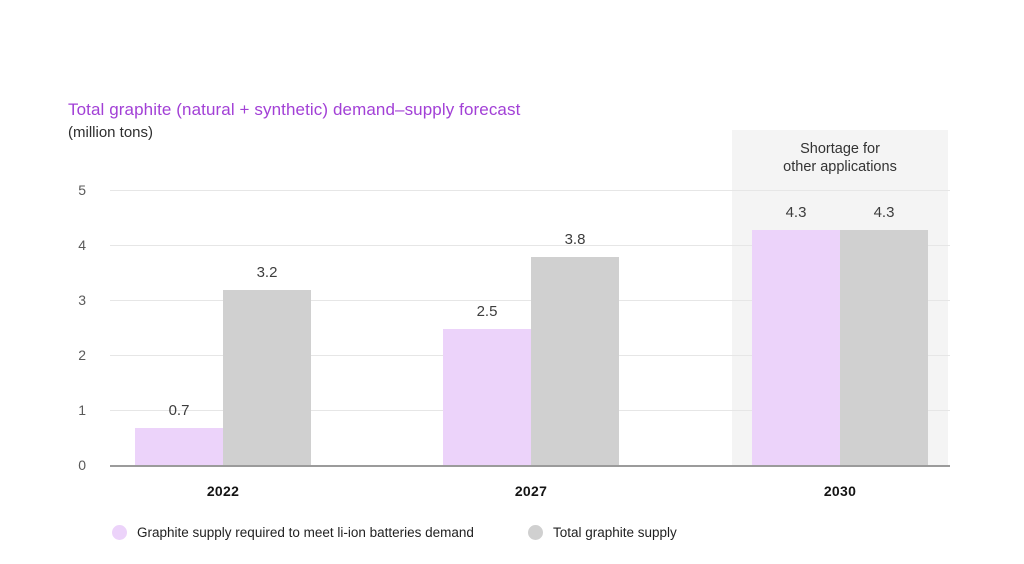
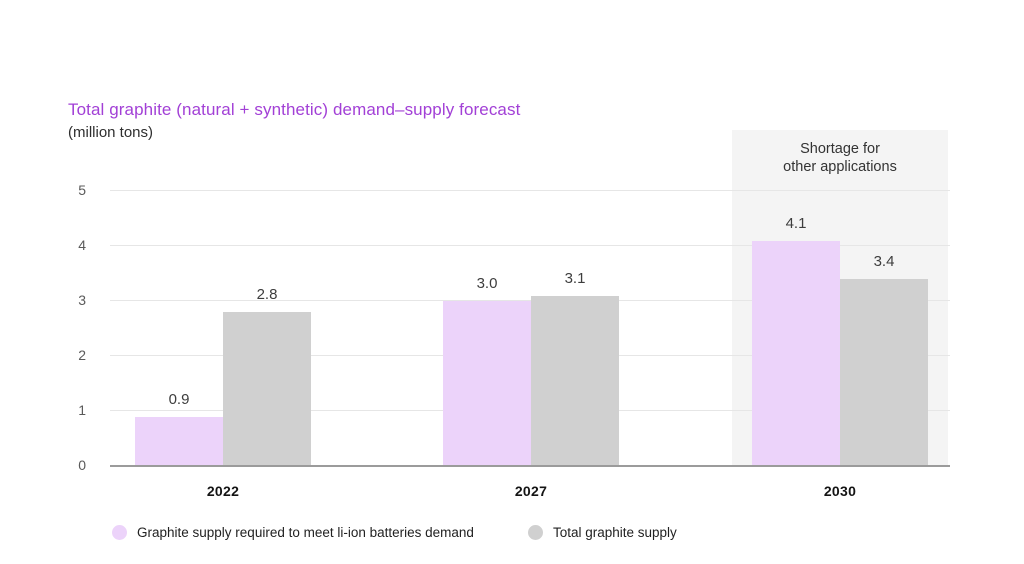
Graphite supply required to meet li-ion batteries demand/2022: 0.7 -> 0.9
Total graphite supply/2022: 3.2 -> 2.8
Graphite supply required to meet li-ion batteries demand/2027: 2.5 -> 3.0
Total graphite supply/2027: 3.8 -> 3.1
Graphite supply required to meet li-ion batteries demand/2030: 4.3 -> 4.1
Total graphite supply/2030: 4.3 -> 3.4
